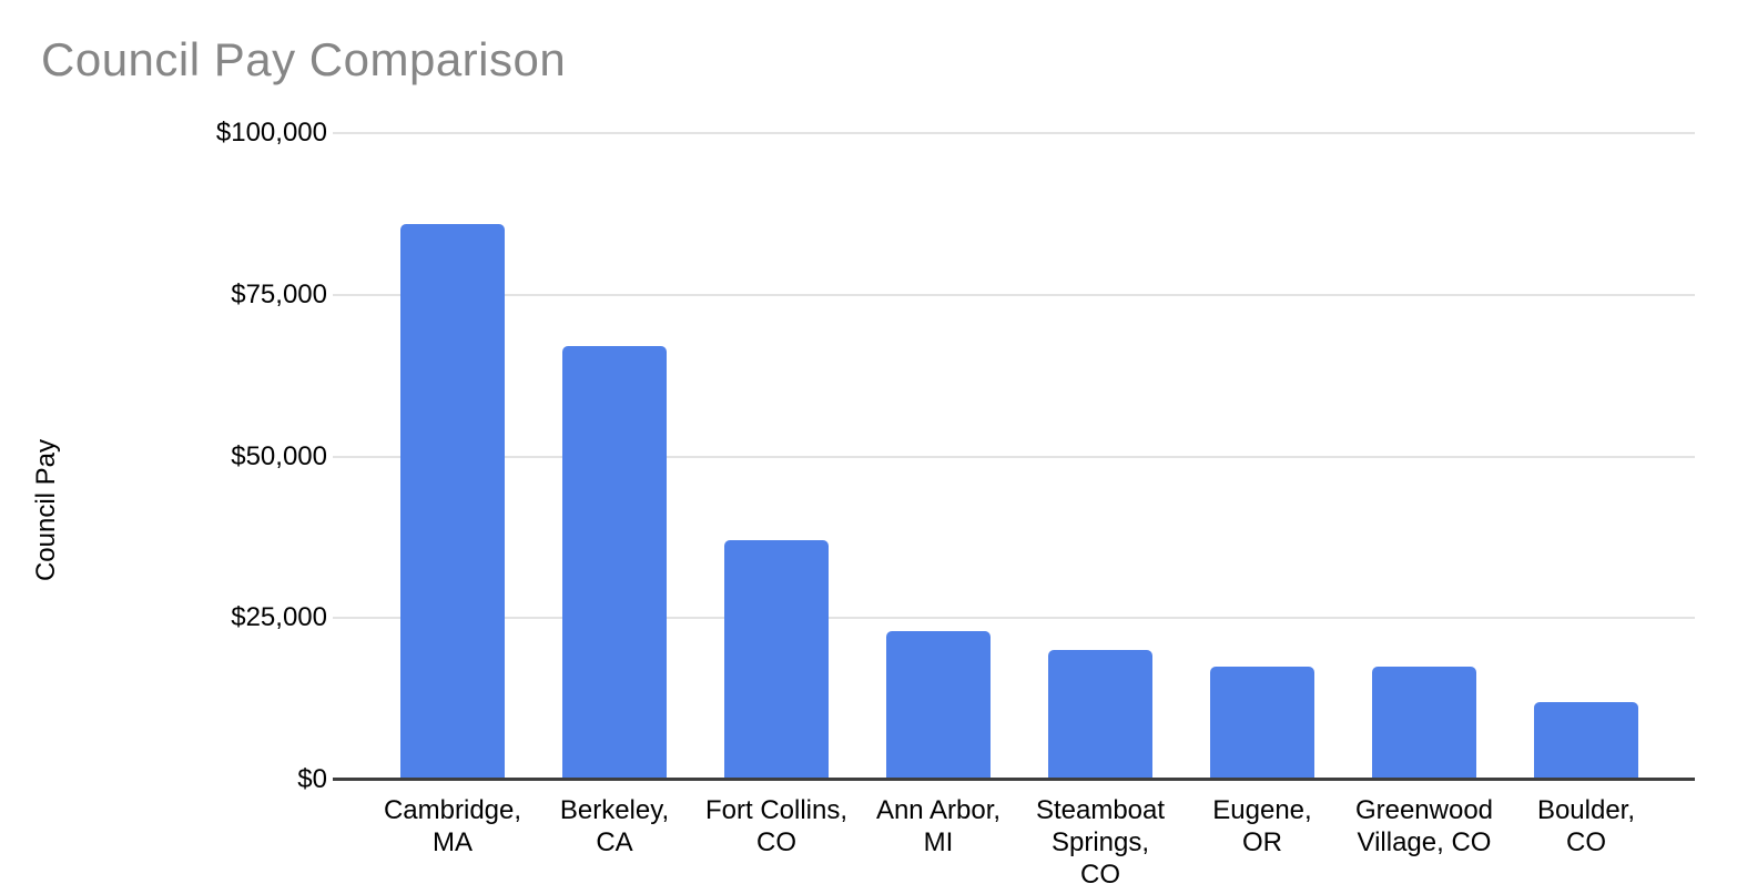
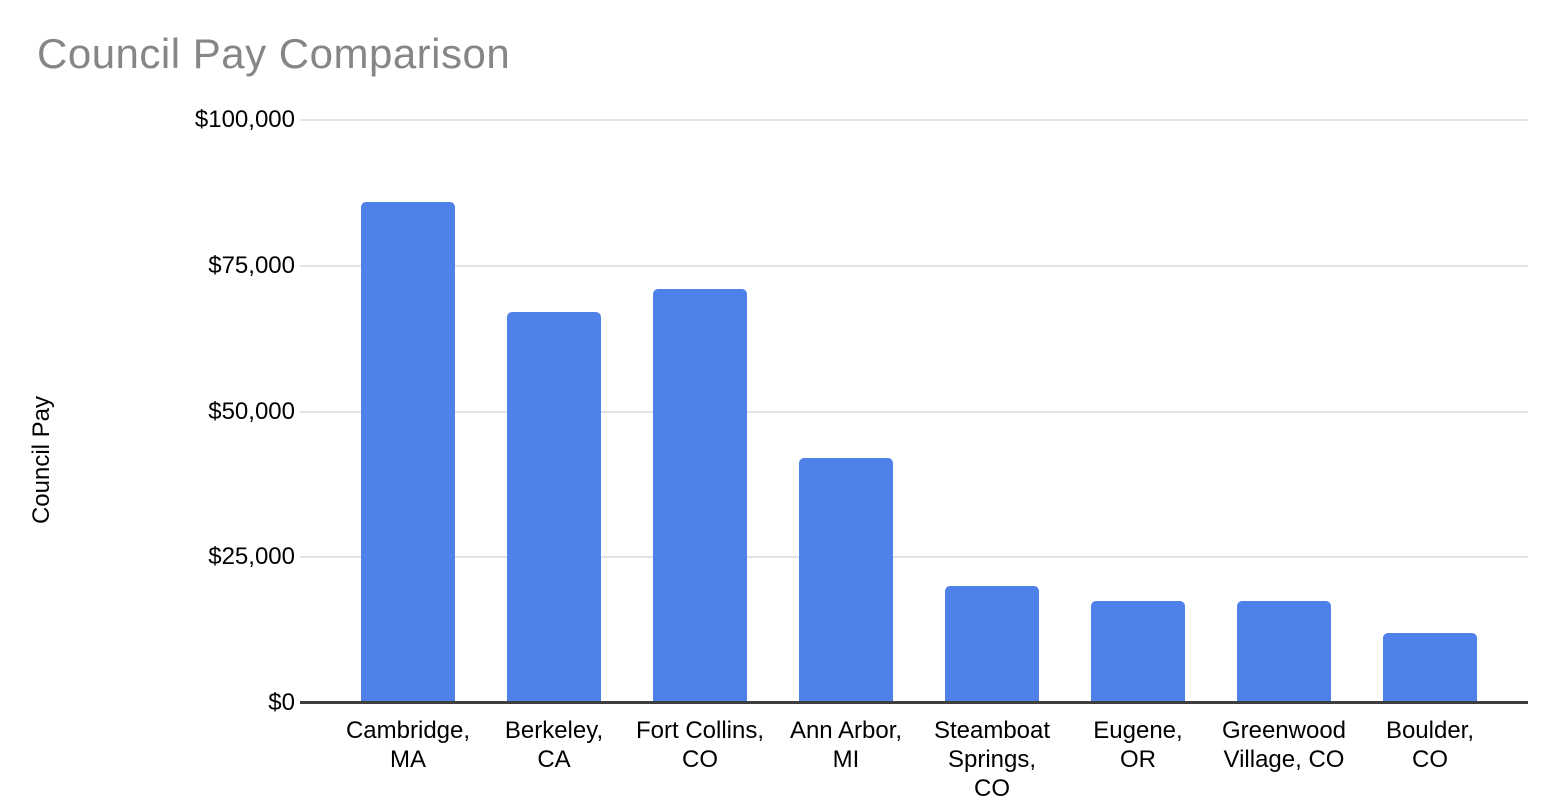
Fort Collins, CO: $37000 -> $71000
Ann Arbor, MI: $23000 -> $42000
